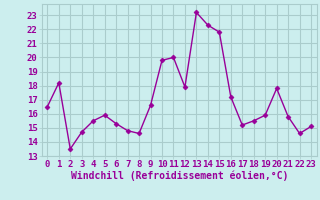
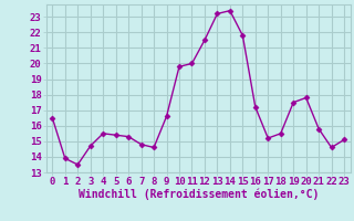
1: 18.2 -> 13.9
5: 15.9 -> 15.4
12: 17.9 -> 21.5
14: 22.3 -> 23.4
19: 15.9 -> 17.5
